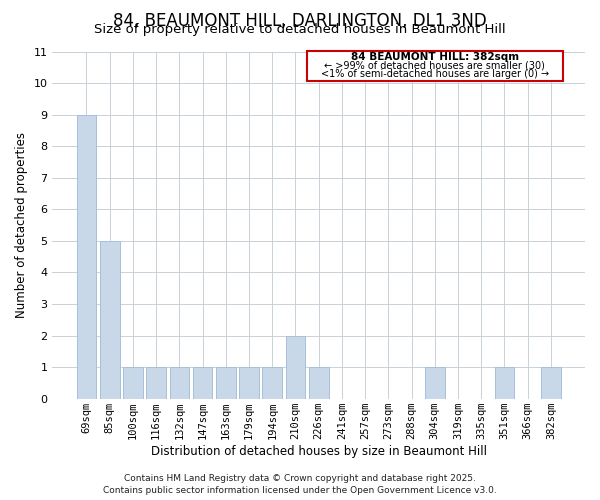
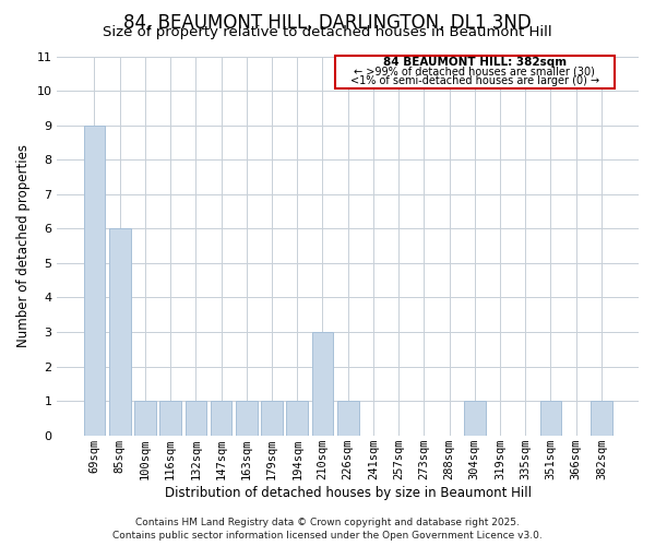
85sqm: 5 -> 6
210sqm: 2 -> 3
